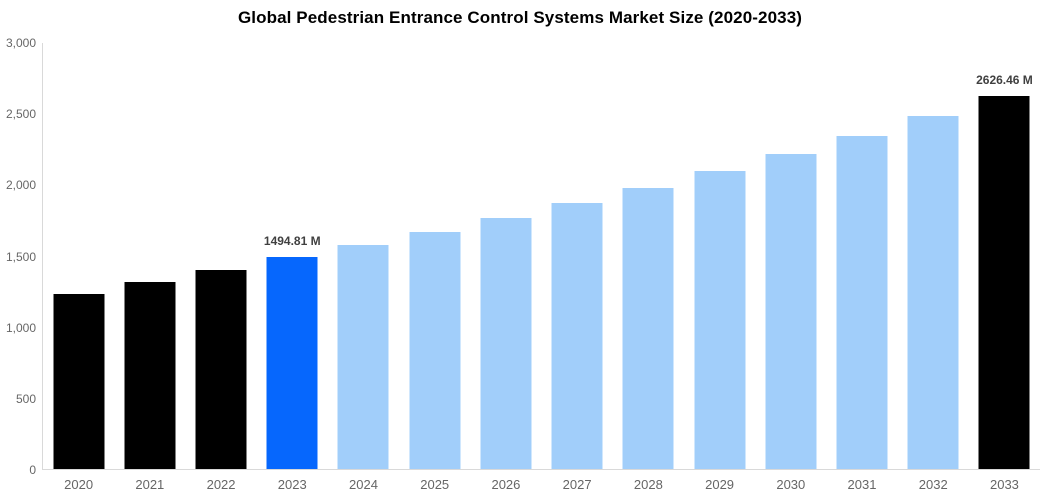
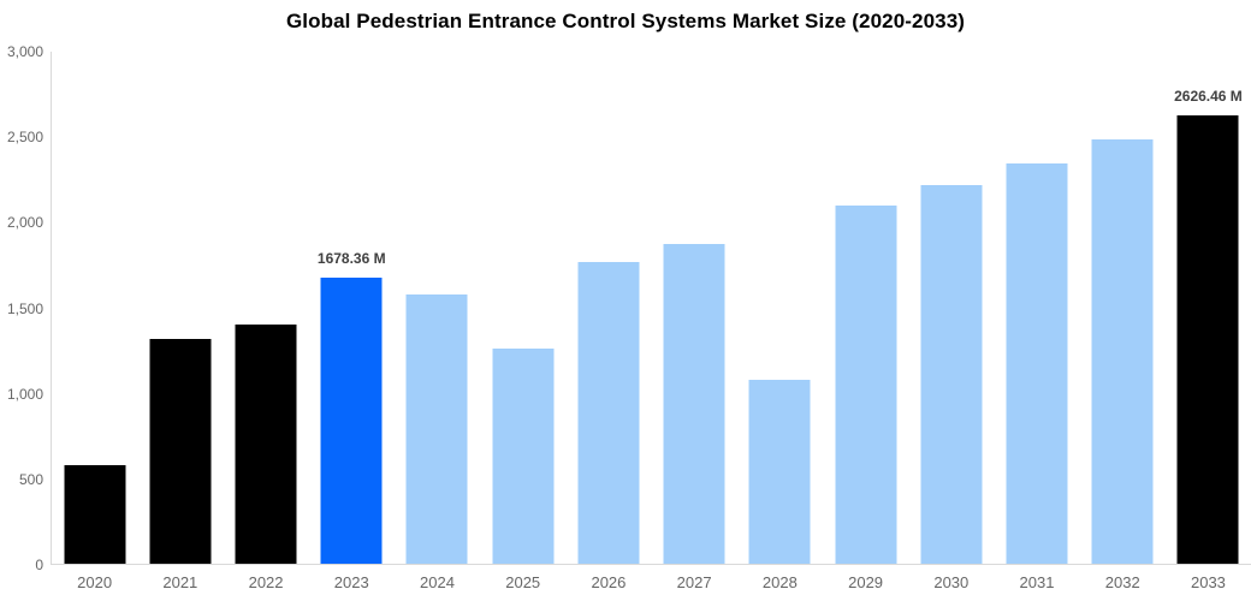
2020: 1230 -> 580
2023: 1494.81 -> 1678.36
2025: 1670 -> 1260
2028: 1980 -> 1080
